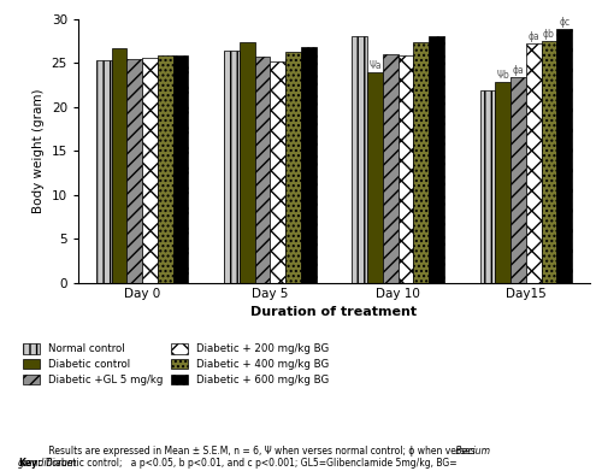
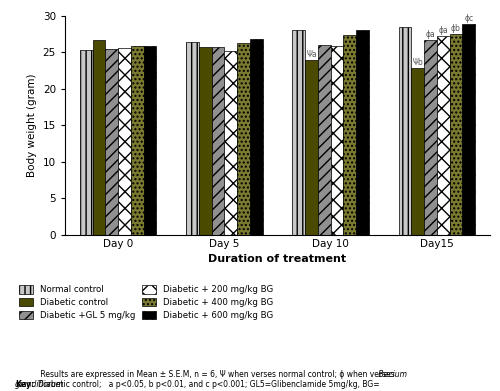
Diabetic control/Day 5: 27.4 -> 25.7
Normal control/Day15: 21.8 -> 28.5
Diabetic +GL 5 mg/kg/Day15: 23.4 -> 26.6
